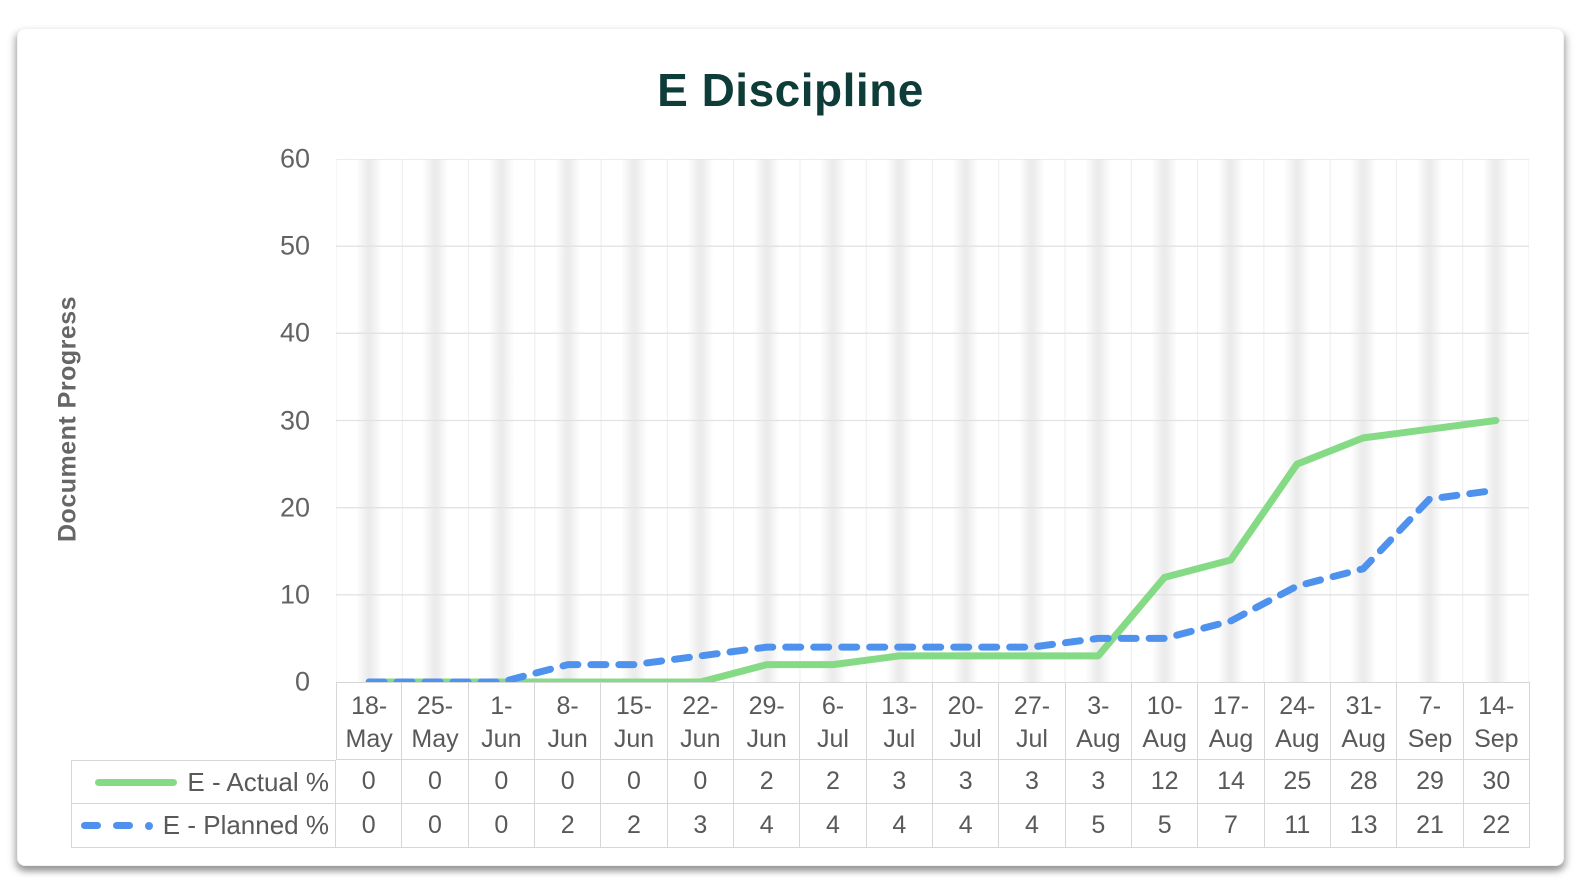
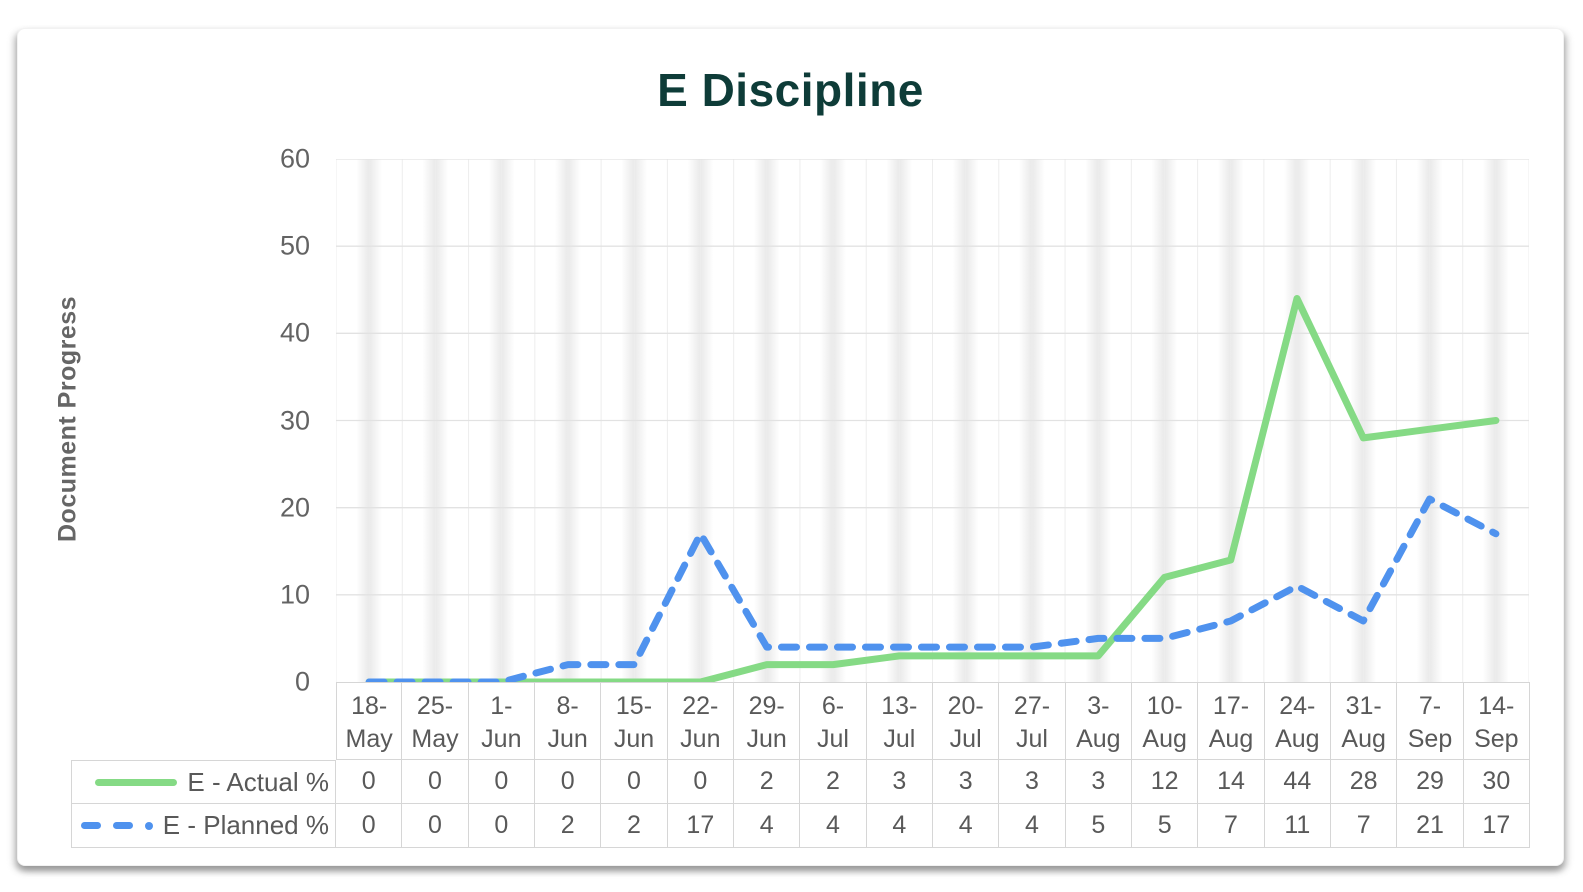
E - Planned %/22-Jun: 3 -> 17
E - Actual %/24-Aug: 25 -> 44
E - Planned %/31-Aug: 13 -> 7
E - Planned %/14-Sep: 22 -> 17
